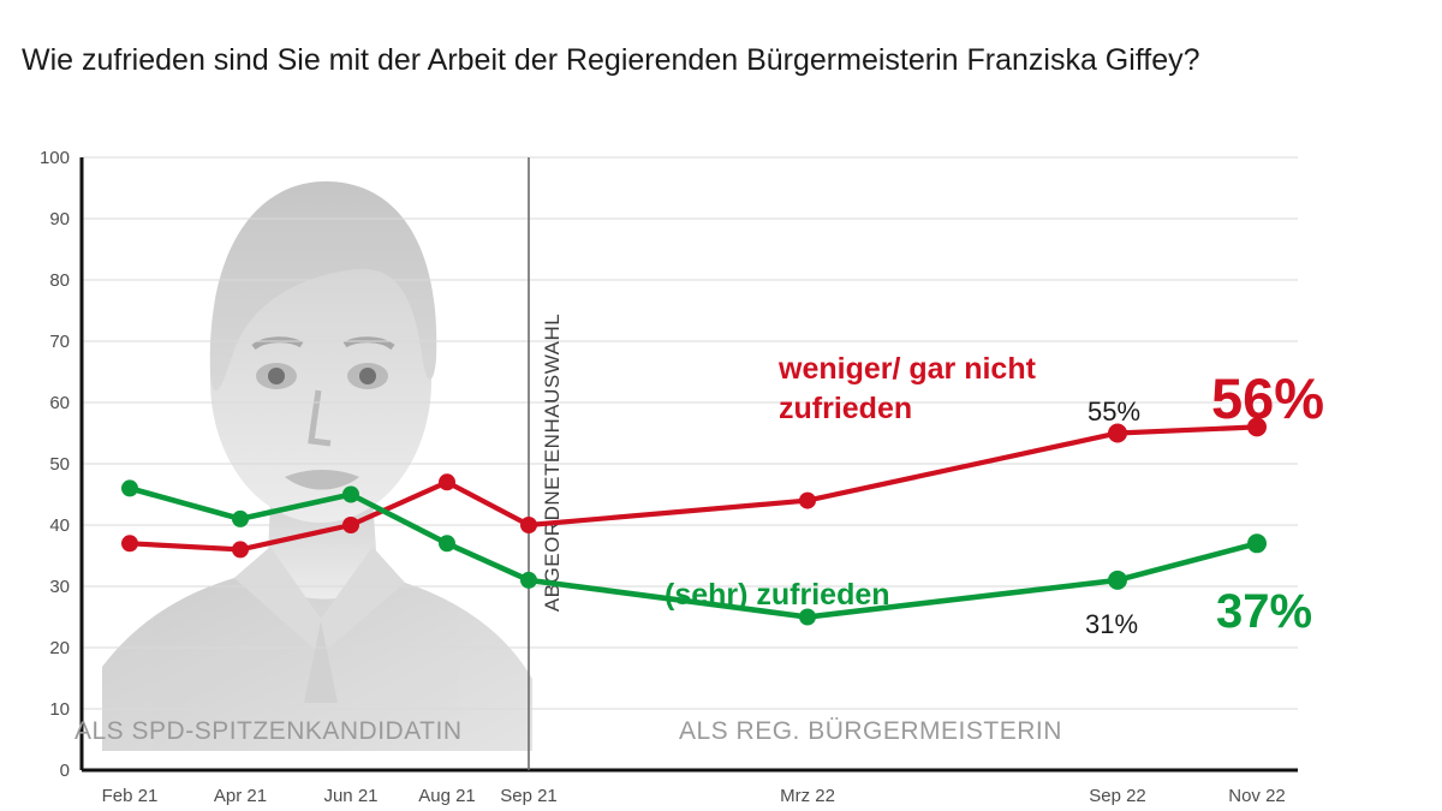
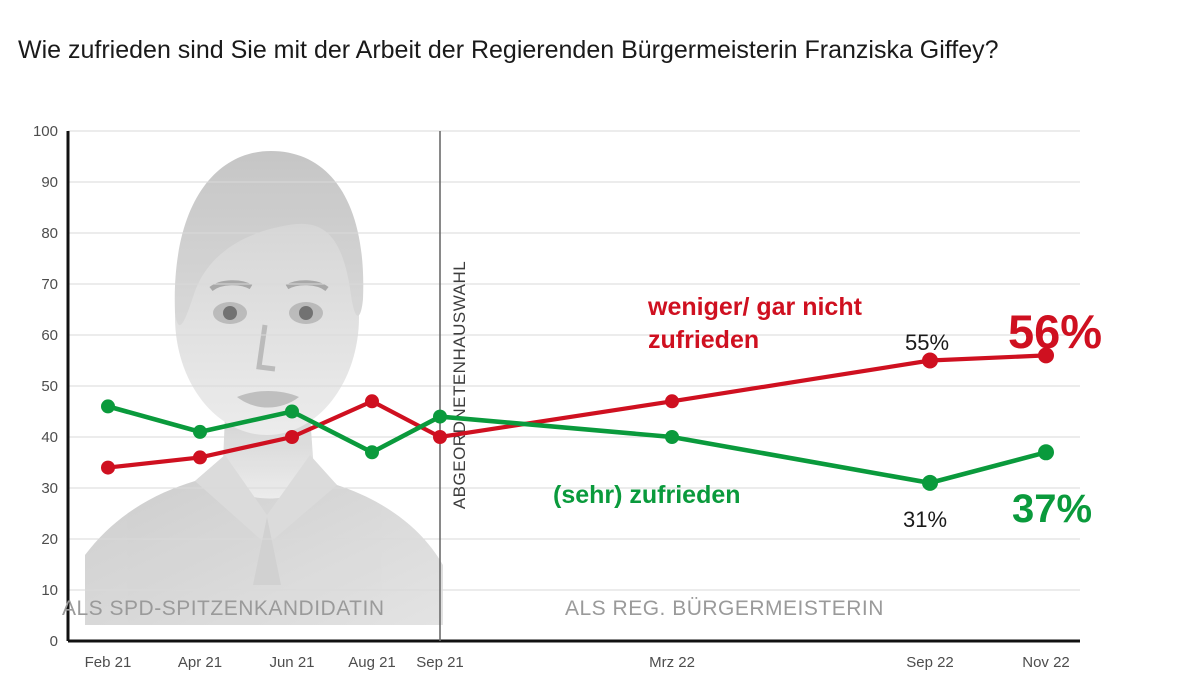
weniger/ gar nicht zufrieden/Feb 21: 37 -> 34
(sehr) zufrieden/Sep 21: 31 -> 44
weniger/ gar nicht zufrieden/Mrz 22: 44 -> 47
(sehr) zufrieden/Mrz 22: 25 -> 40
